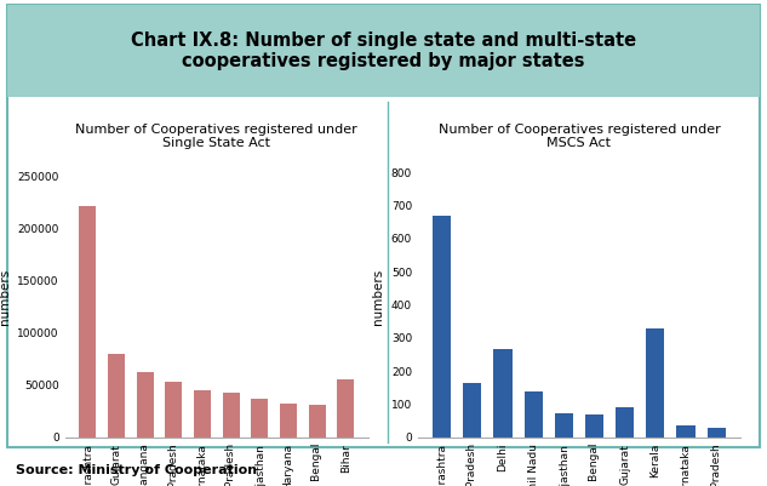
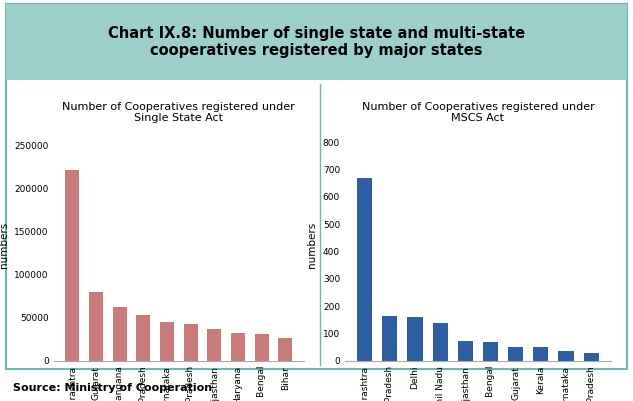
Number of Cooperatives registered under Single State Act/Bihar: 56000 -> 27000
Number of Cooperatives registered under MSCS Act/Delhi: 265 -> 162
Number of Cooperatives registered under MSCS Act/Gujarat: 90 -> 50
Number of Cooperatives registered under MSCS Act/Kerala: 330 -> 50
